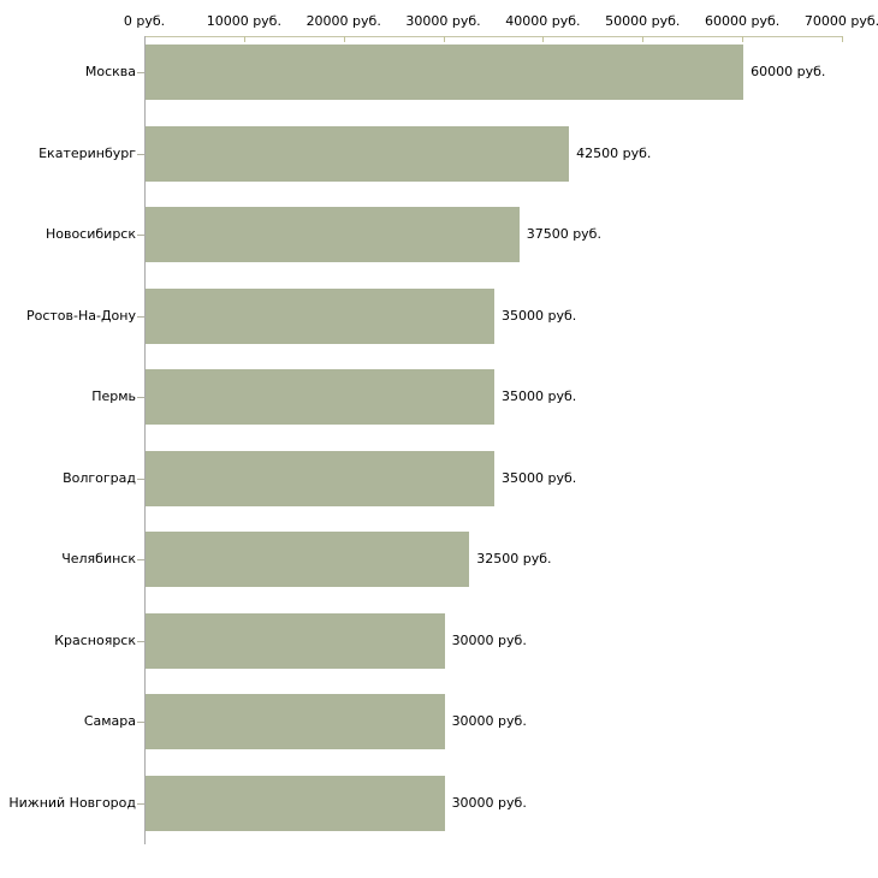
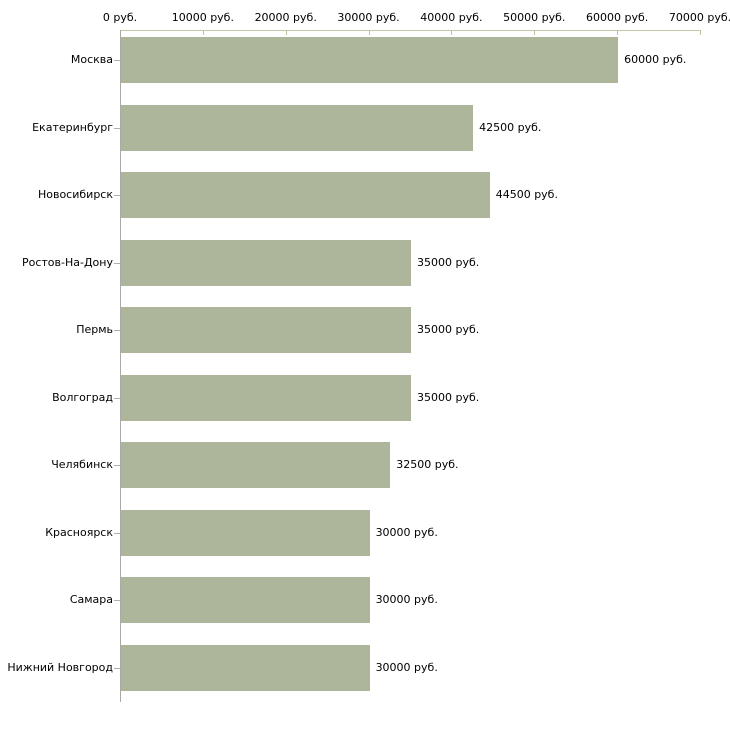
Новосибирск: 37500 -> 44500
